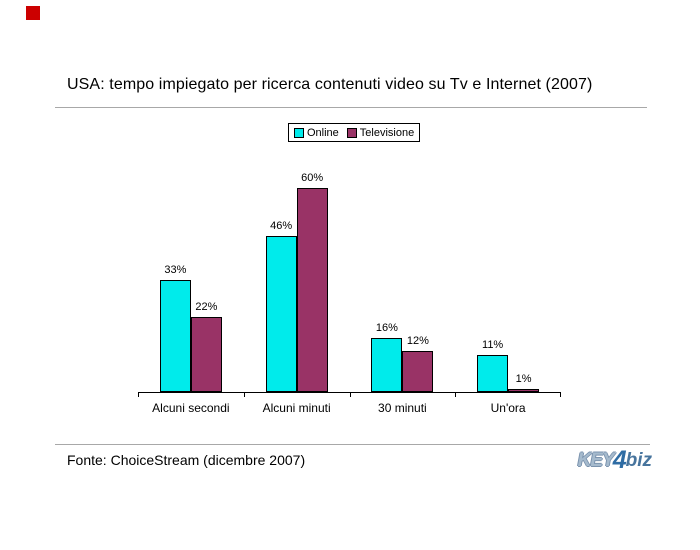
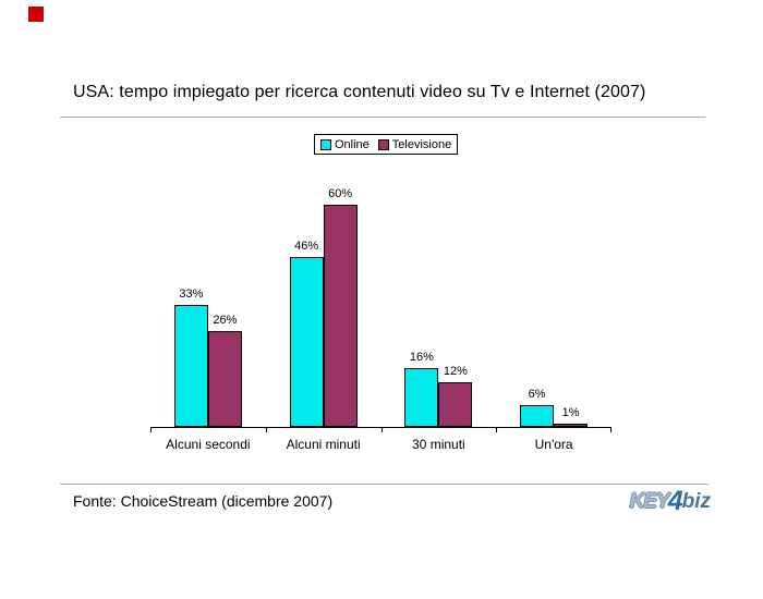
Televisione/Alcuni secondi: 22% -> 26%
Online/Un'ora: 11% -> 6%
